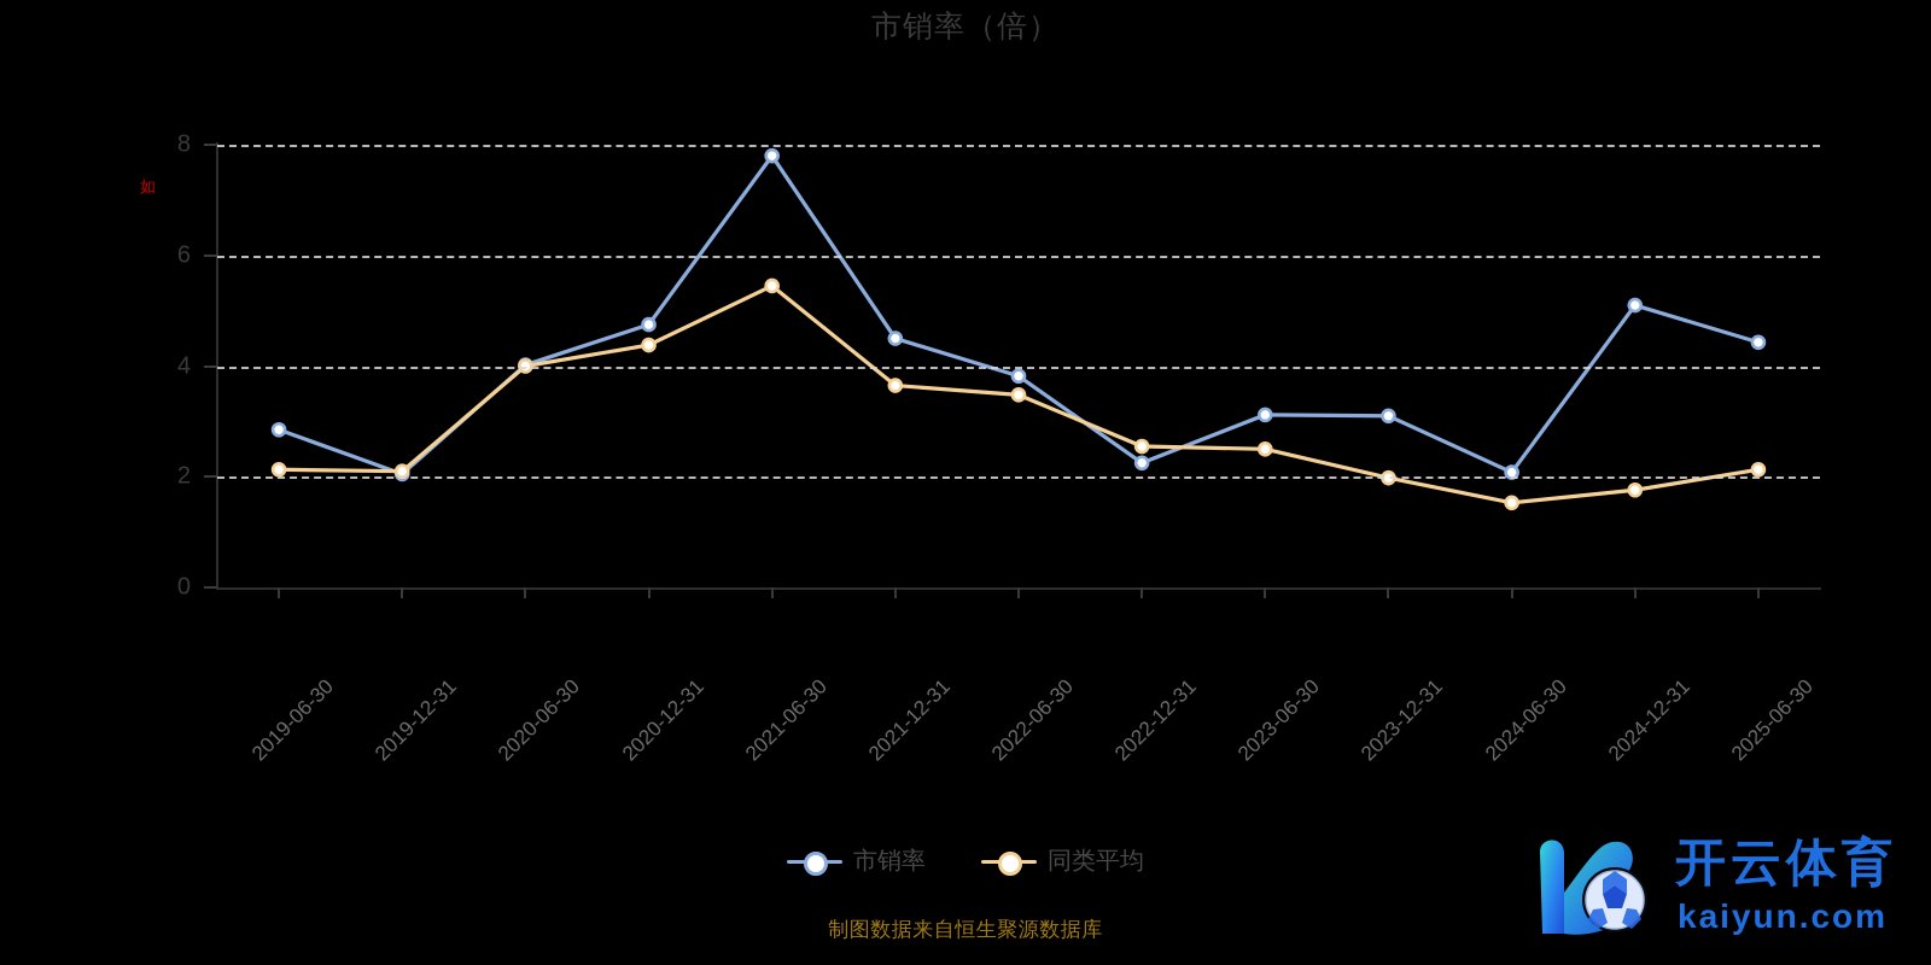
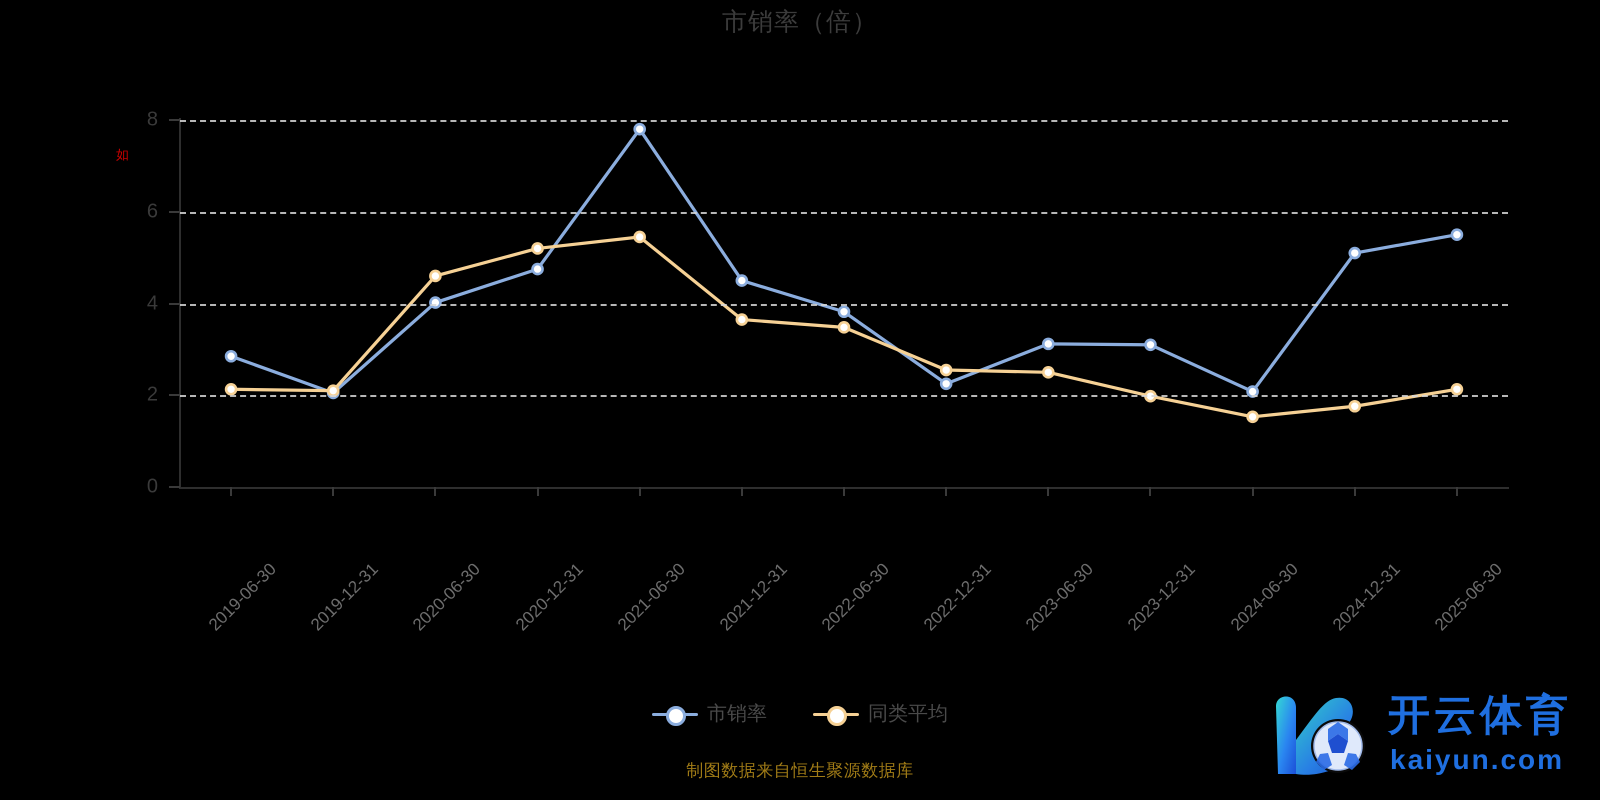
同类平均/2020-06-30: 4.0 -> 4.6
同类平均/2020-12-31: 4.4 -> 5.2
市销率/2025-06-30: 4.4 -> 5.5
